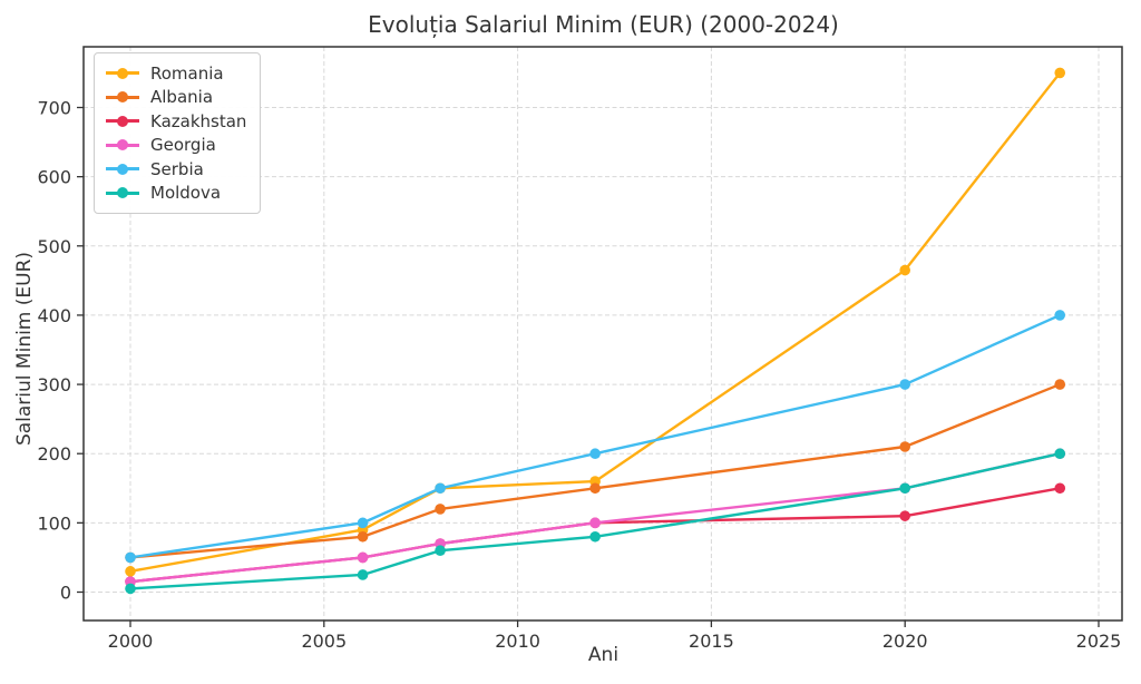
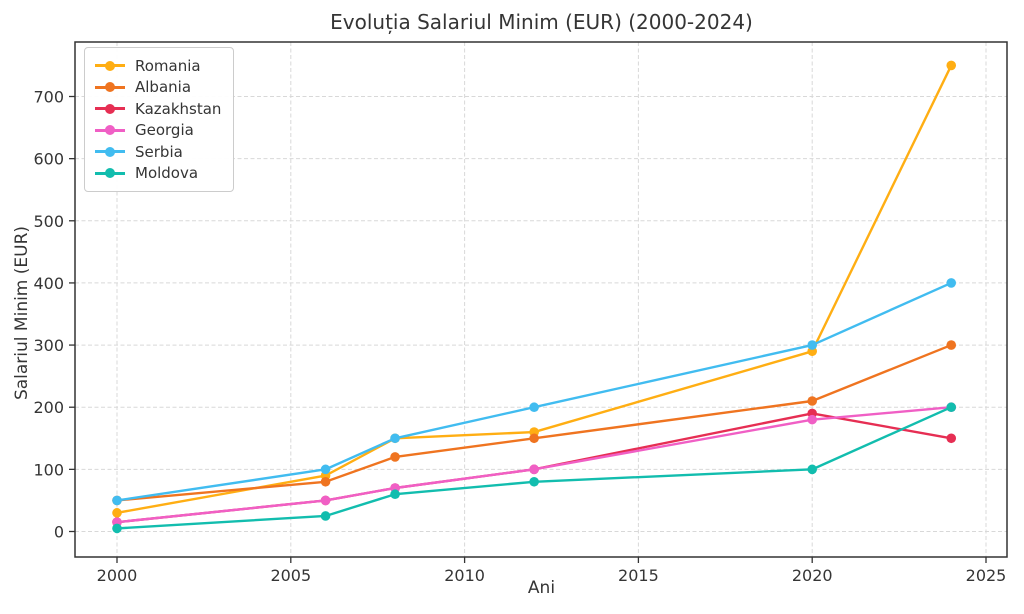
Romania/2020: 460 -> 290
Kazakhstan/2020: 110 -> 190
Georgia/2020: 150 -> 180
Moldova/2020: 150 -> 100
